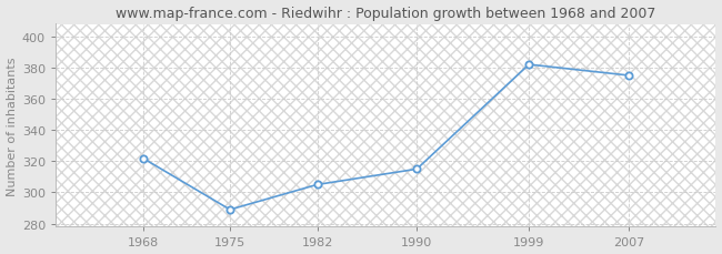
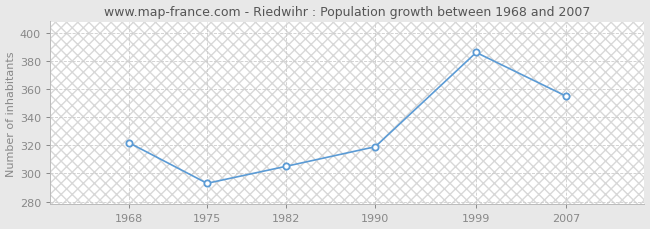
1975: 289 -> 293
1990: 315 -> 319
1999: 382 -> 386
2007: 375 -> 355
